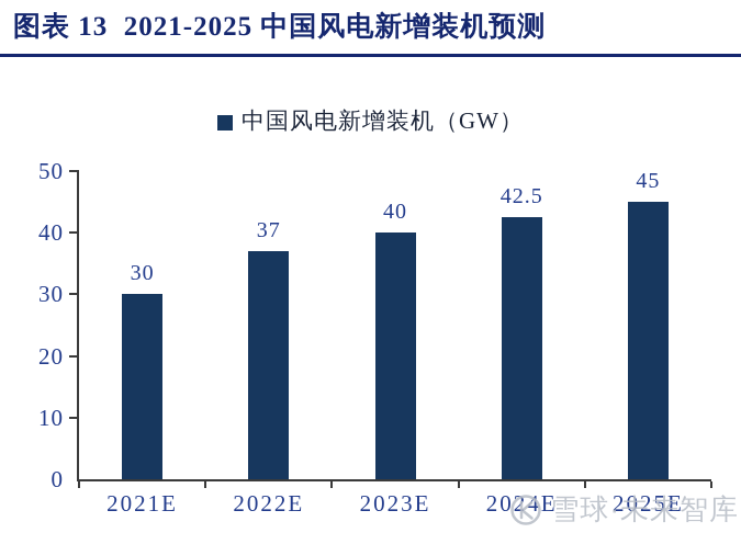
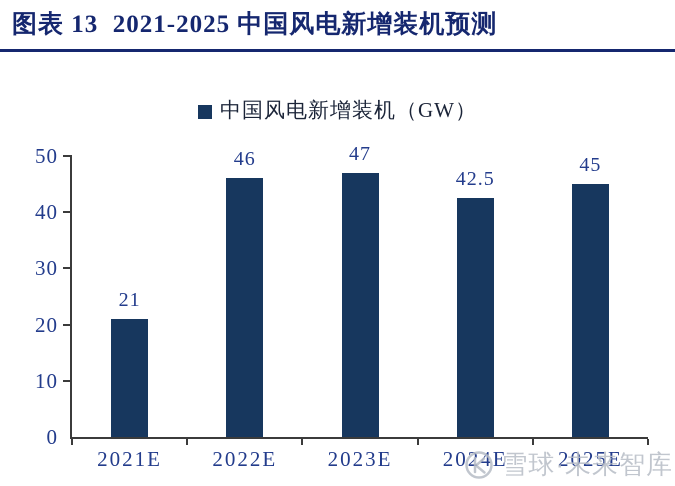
2021E: 30 -> 21
2022E: 37 -> 46
2023E: 40 -> 47
